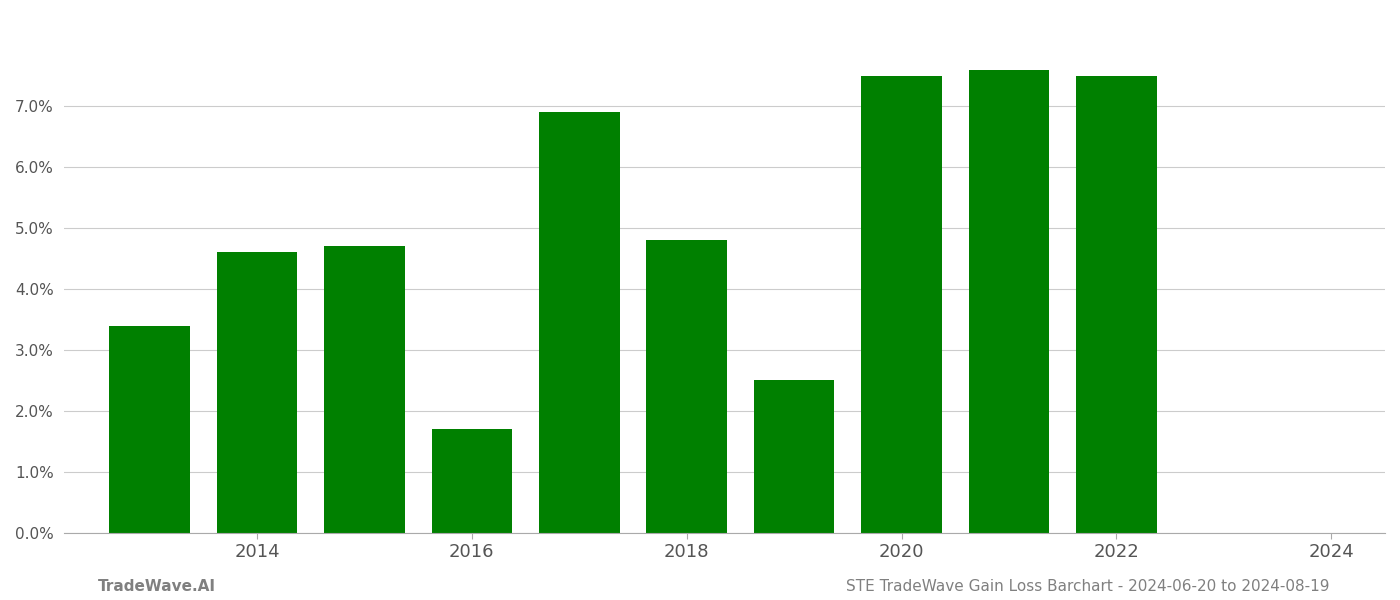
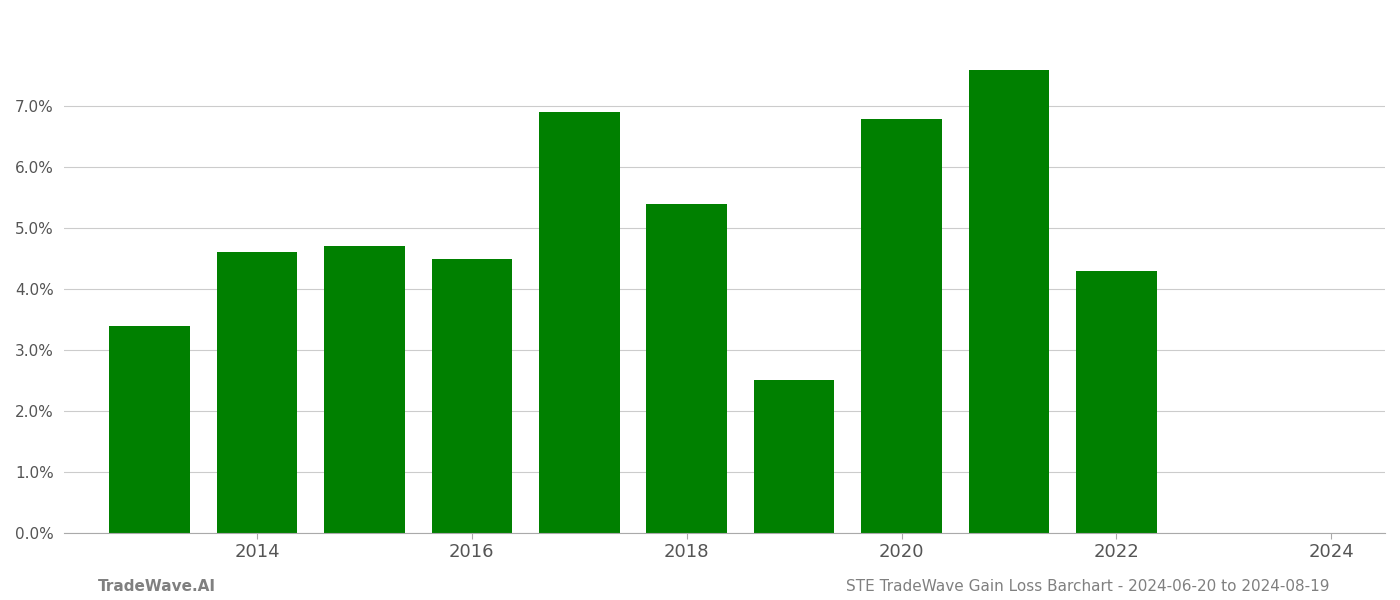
2016: 1.7% -> 4.5%
2018: 4.8% -> 5.4%
2020: 7.5% -> 6.8%
2022: 7.5% -> 4.3%
